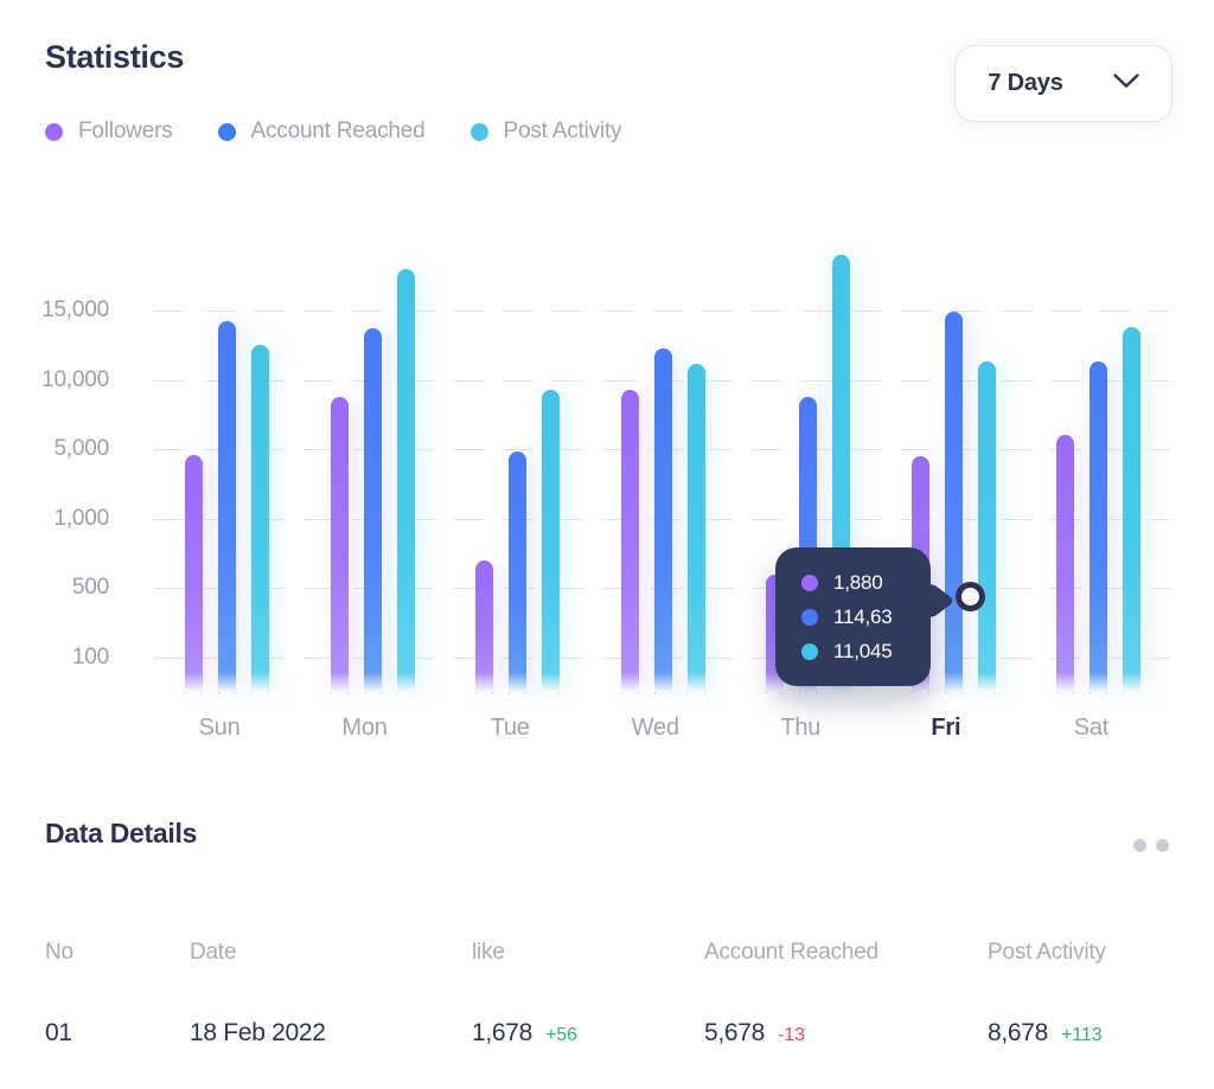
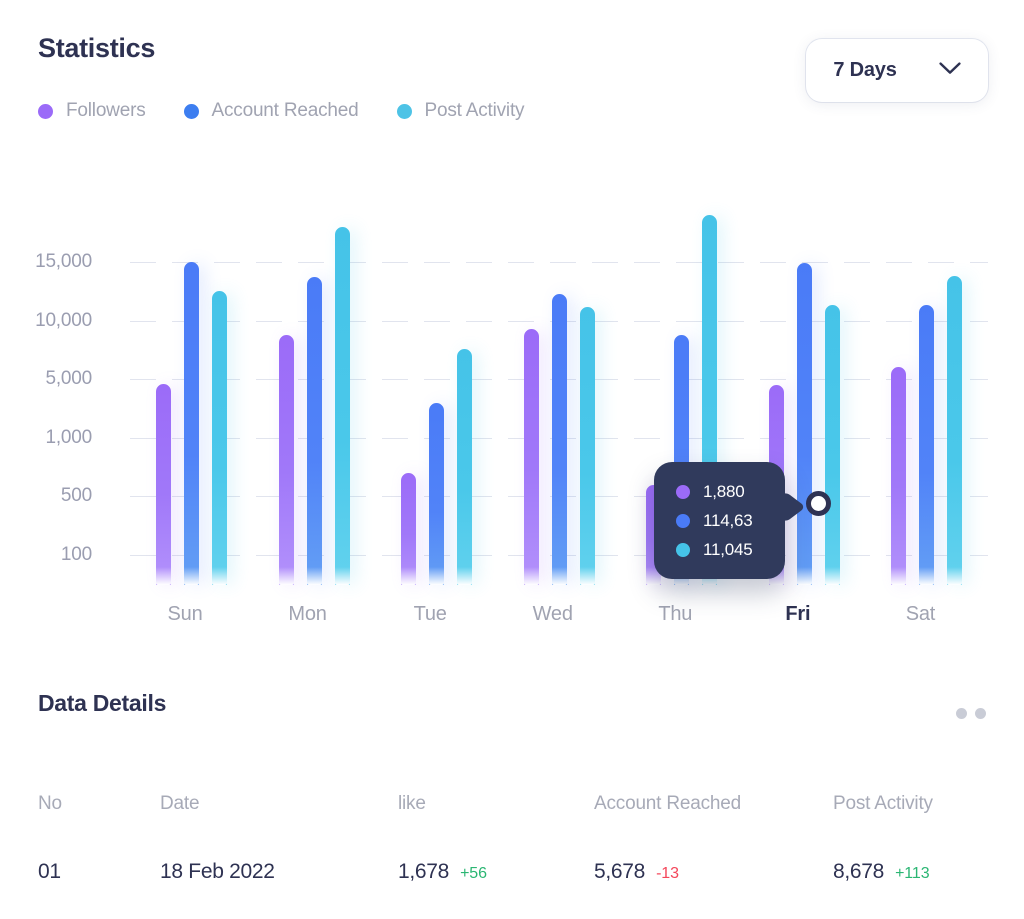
Account Reached/Sun: 14200 -> 15000
Account Reached/Tue: 4900 -> 3400
Post Activity/Tue: 9300 -> 7600
